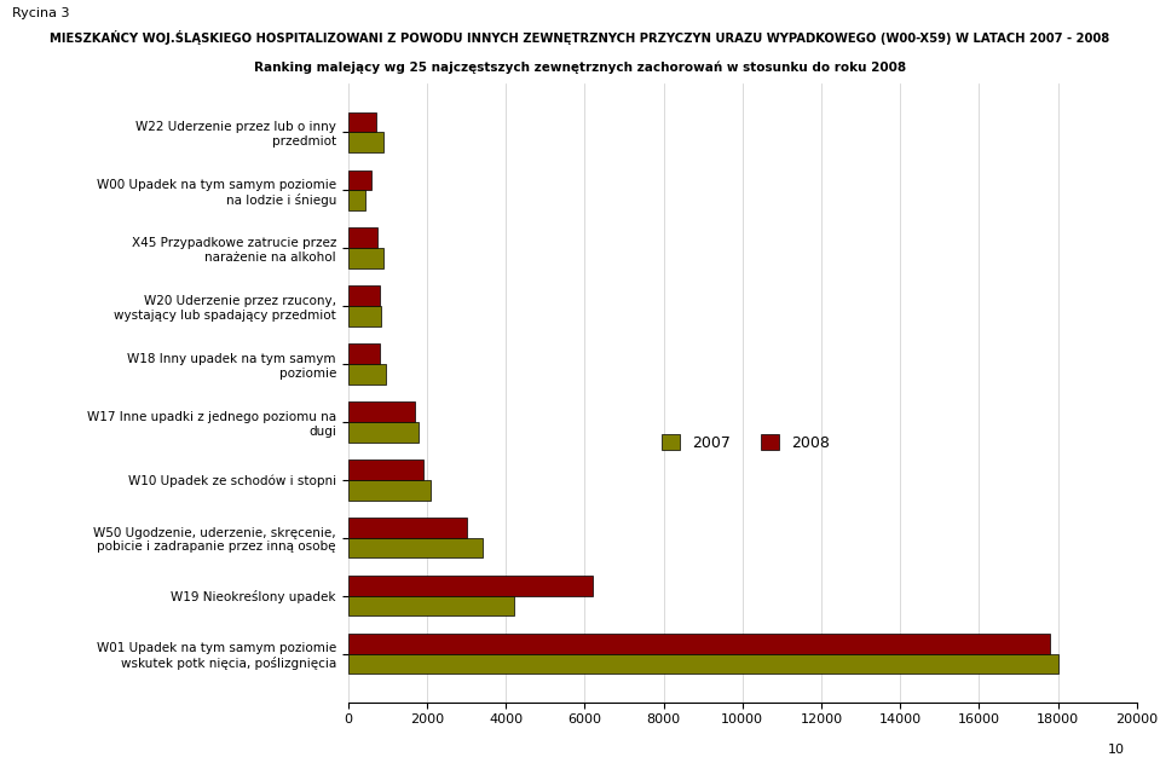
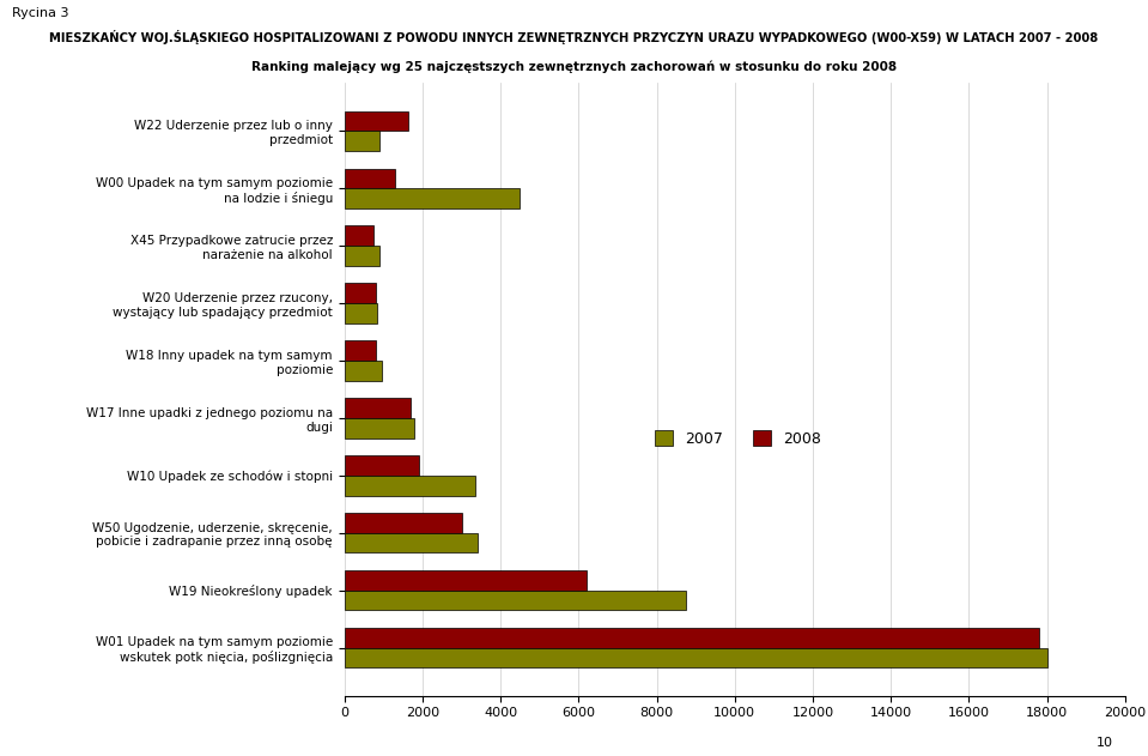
2008/W22 Uderzenie przez lub o inny przedmiot: 700 -> 1650
2008/W00 Upadek na tym samym poziomie na lodzie i śniegu: 600 -> 1300
2007/W00 Upadek na tym samym poziomie na lodzie i śniegu: 450 -> 4500
2007/W10 Upadek ze schodów i stopni: 2100 -> 3350
2007/W19 Nieokreślony upadek: 4200 -> 8750
